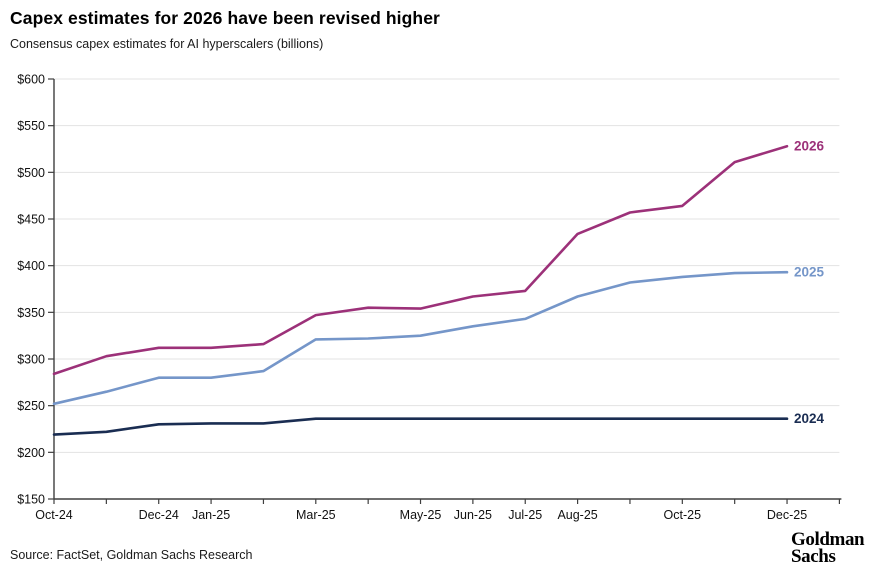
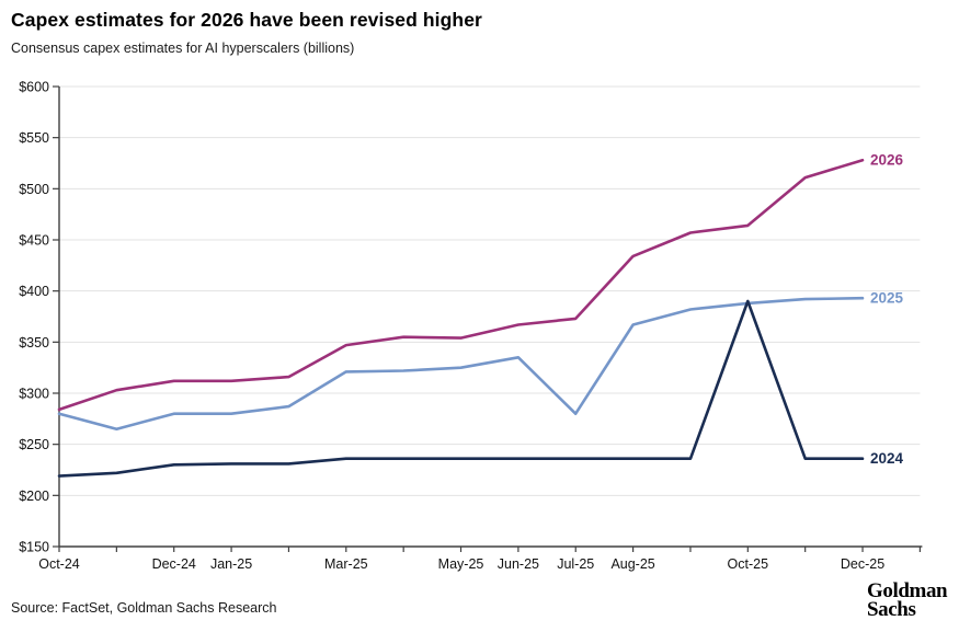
2025/Oct-24: $250 -> $280
2025/Jul-25: $340 -> $280
2024/Oct-25: $240 -> $390
